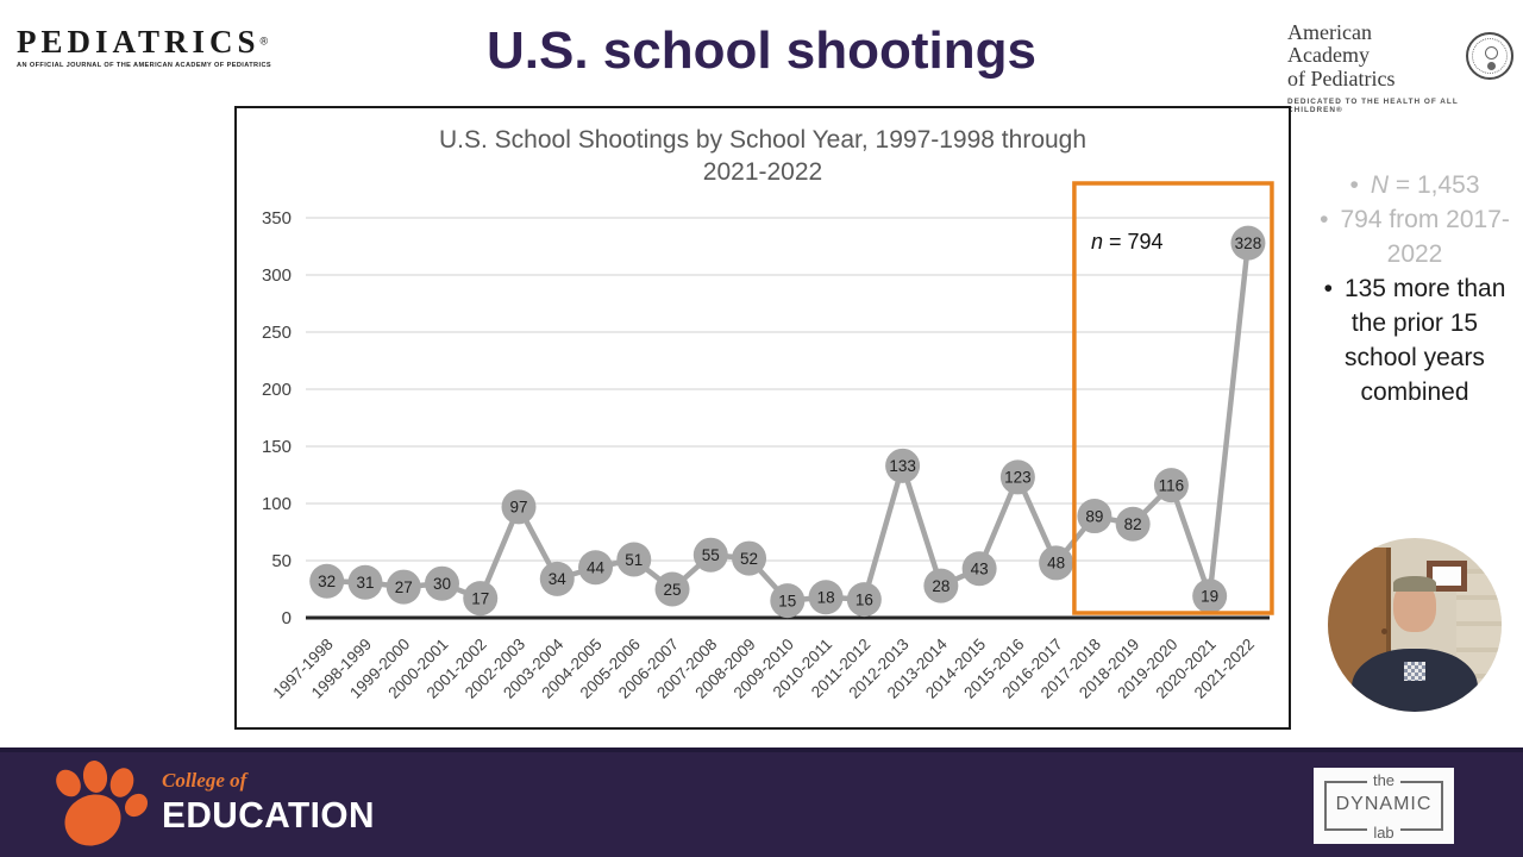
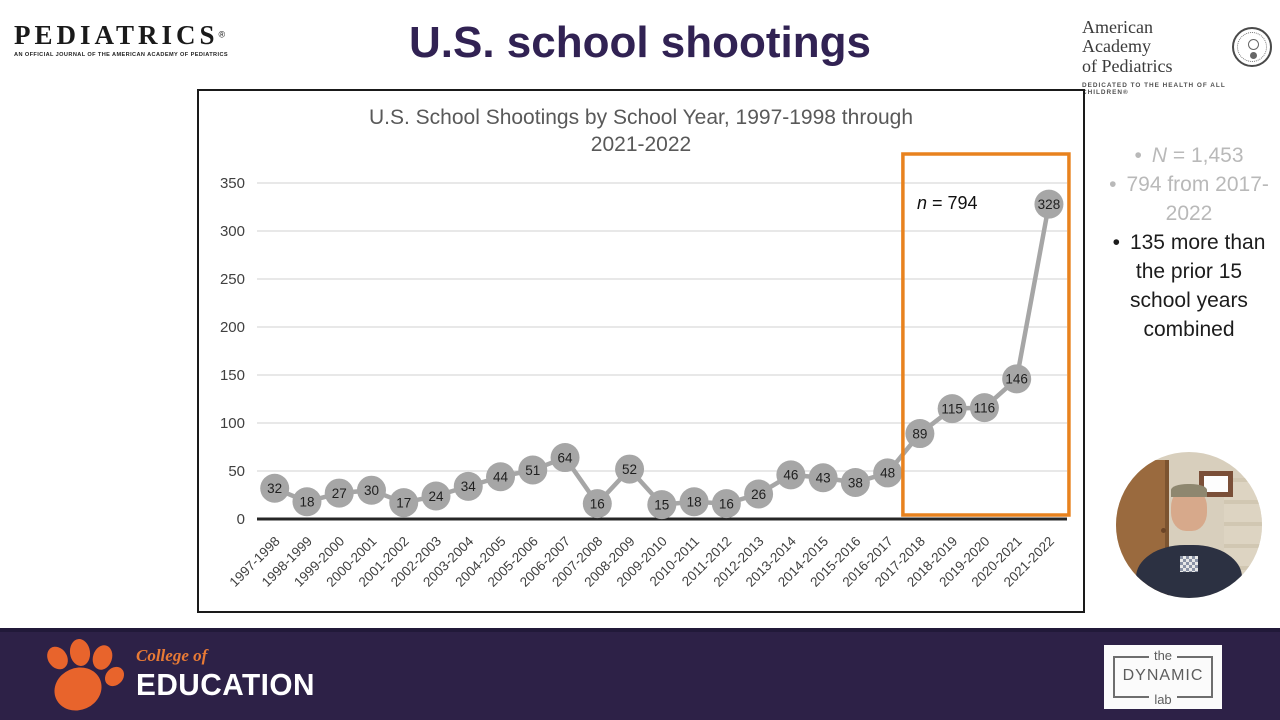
1998-1999: 31 -> 18
2002-2003: 97 -> 24
2006-2007: 25 -> 64
2007-2008: 55 -> 16
2012-2013: 133 -> 26
2013-2014: 28 -> 46
2015-2016: 123 -> 38
2018-2019: 82 -> 115
2020-2021: 19 -> 146
